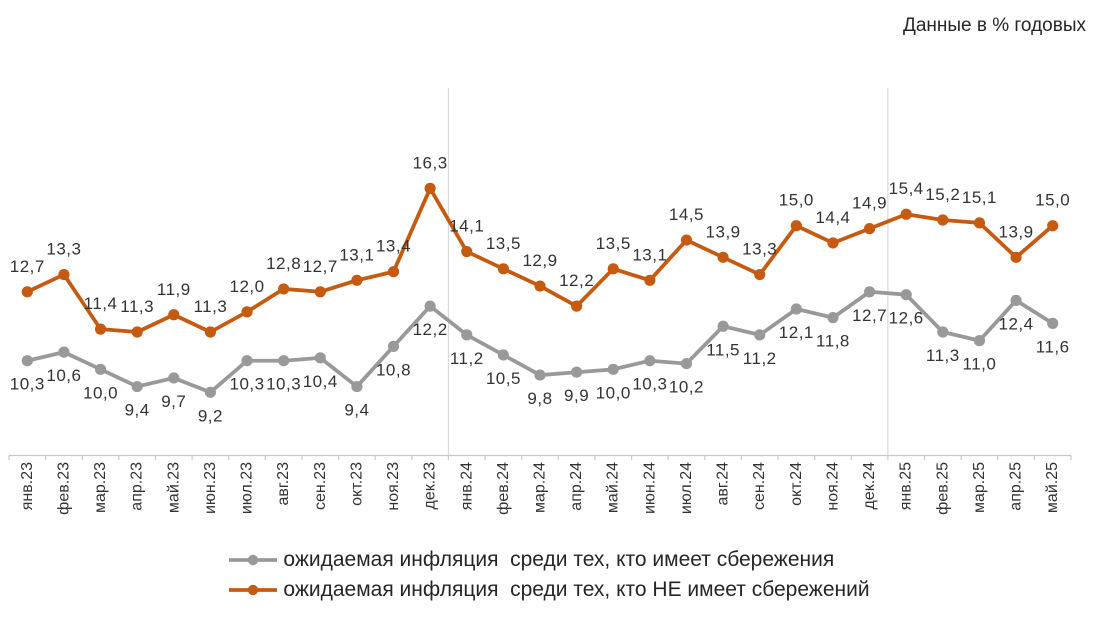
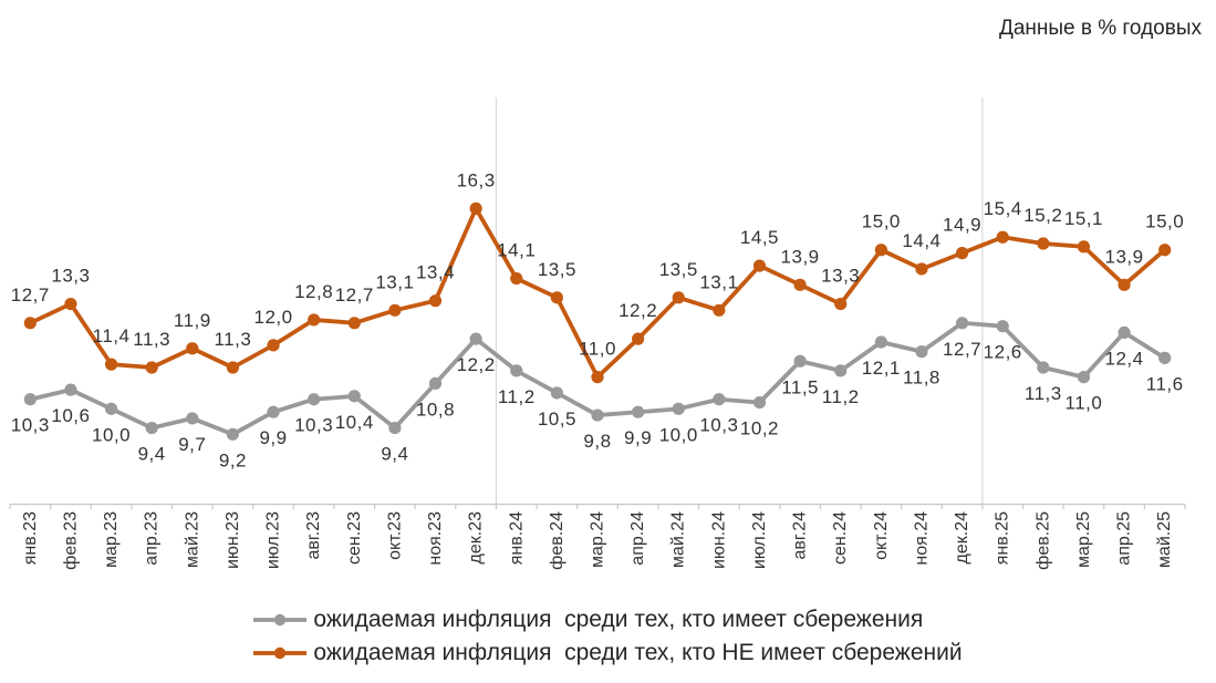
ожидаемая инфляция среди тех, кто имеет сбережения/июл.23: 10,3 -> 9,9
ожидаемая инфляция среди тех, кто НЕ имеет сбережений/мар.24: 12,9 -> 11,0
